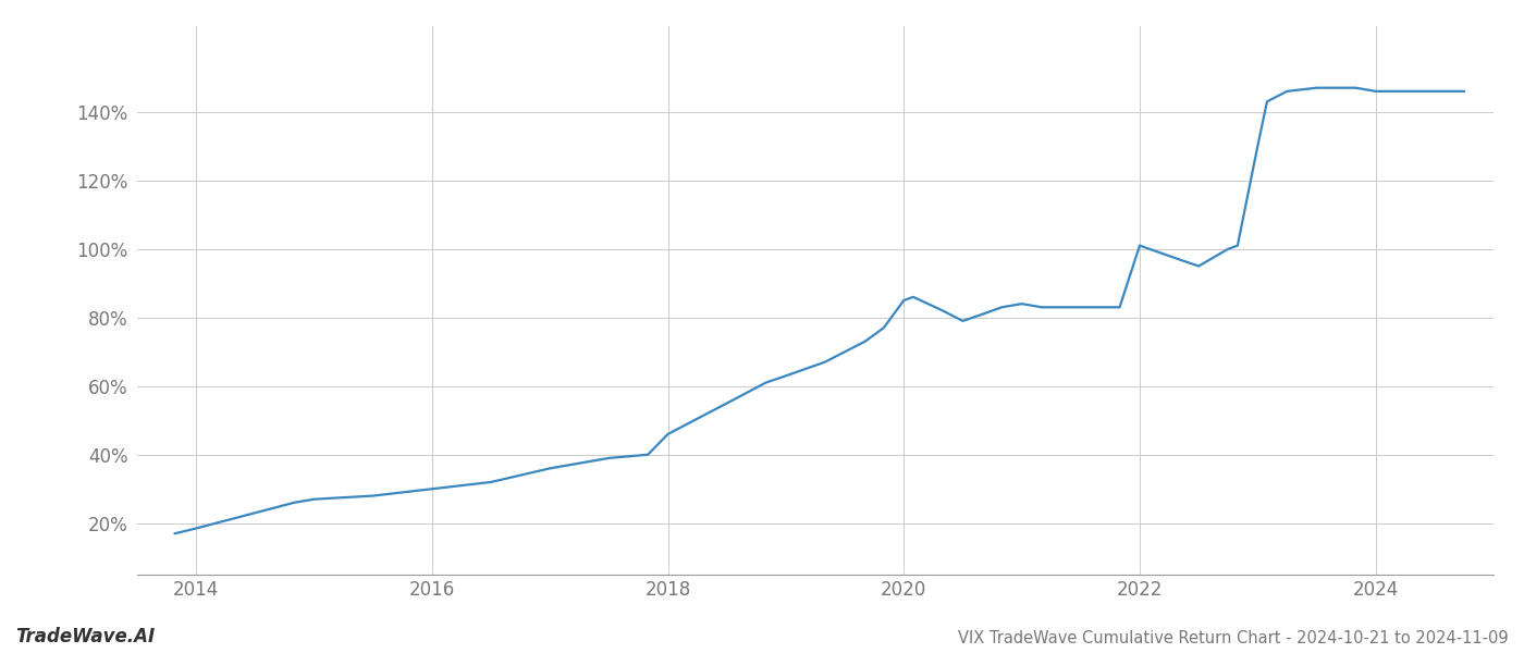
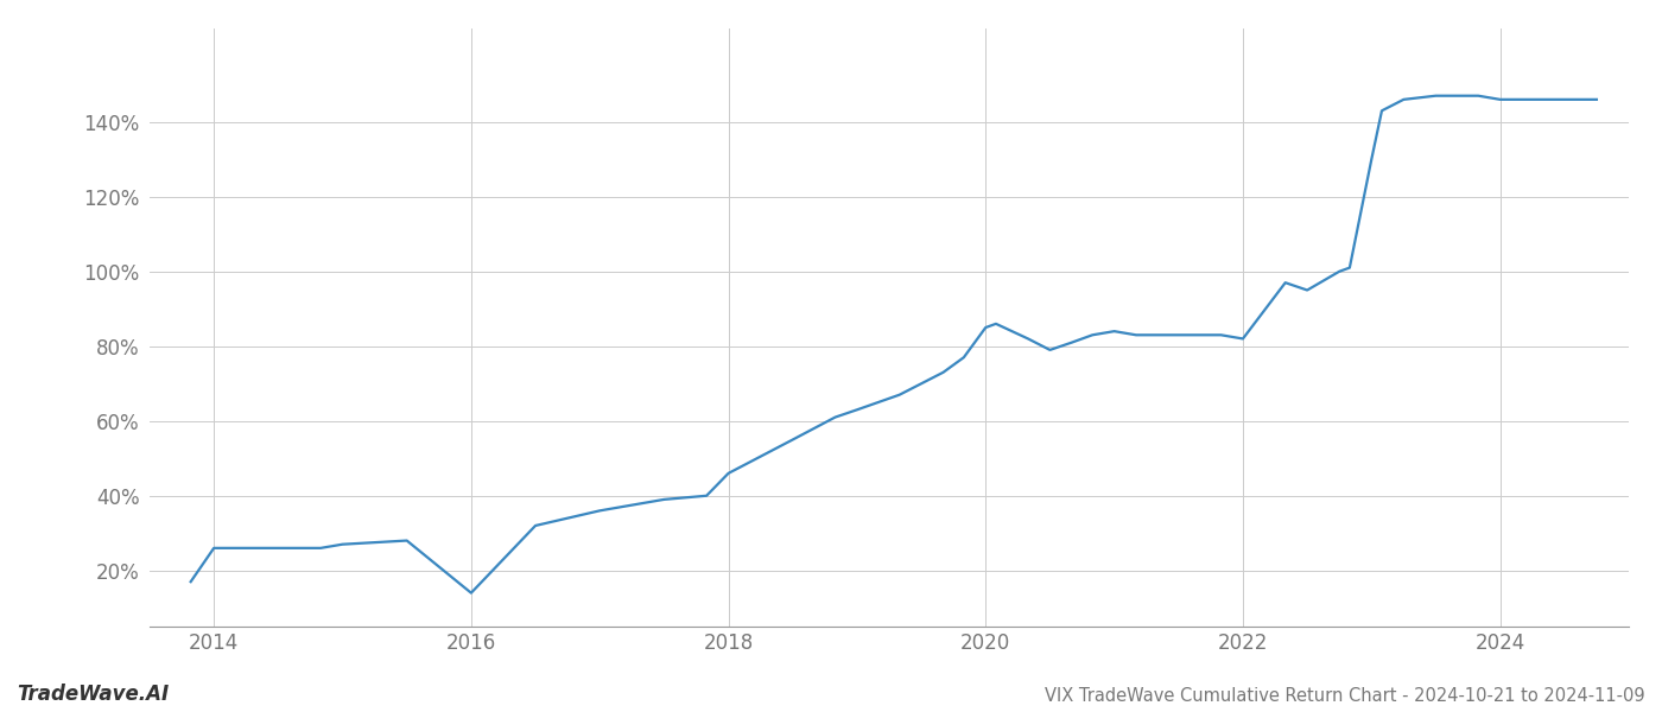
2014: 18.5% -> 26.0%
2016: 30.0% -> 14.0%
2022: 101.0% -> 82.0%
